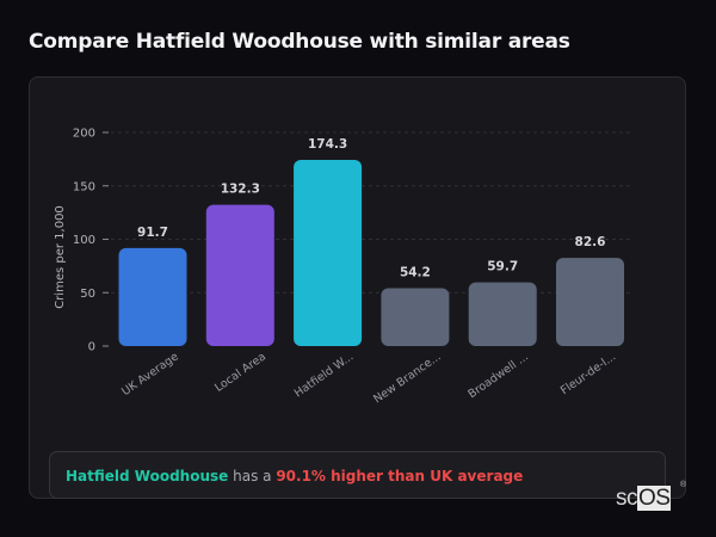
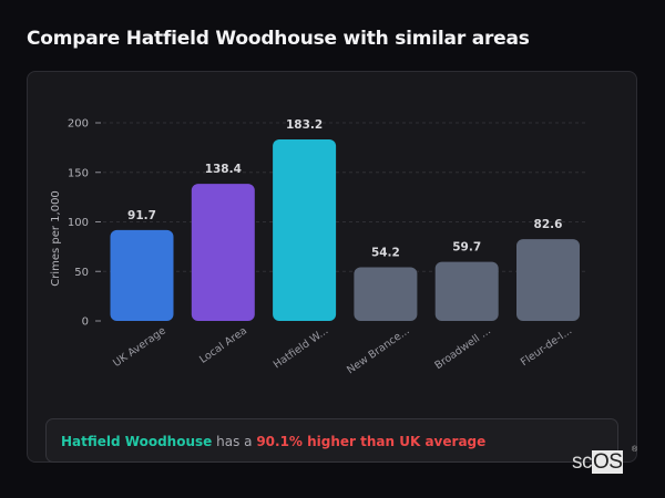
Local Area: 132.3 -> 138.4
Hatfield W...: 174.3 -> 183.2
